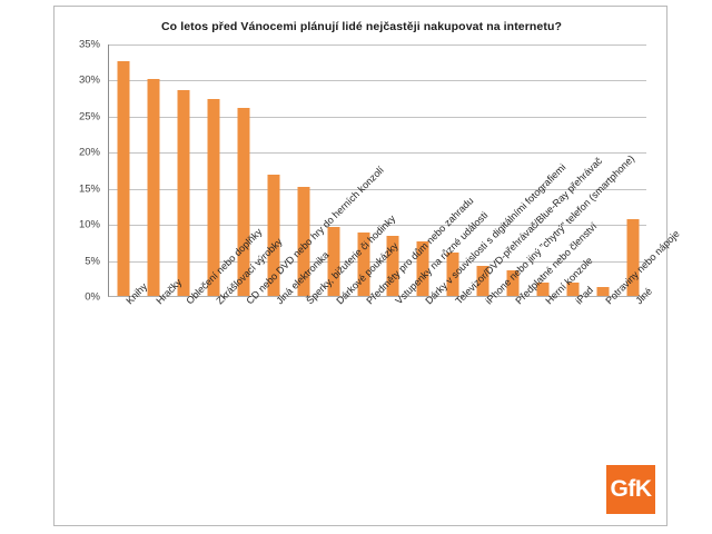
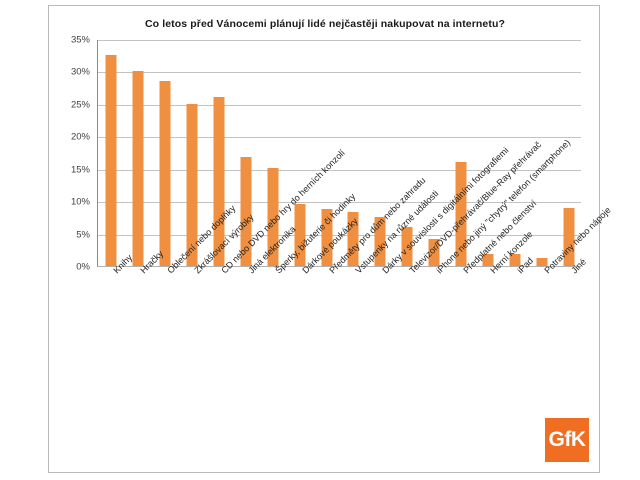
Zkrášlovací výrobky: 27% -> 25%
Předplatné nebo členství: 4% -> 16%
Jiné: 11% -> 9%
